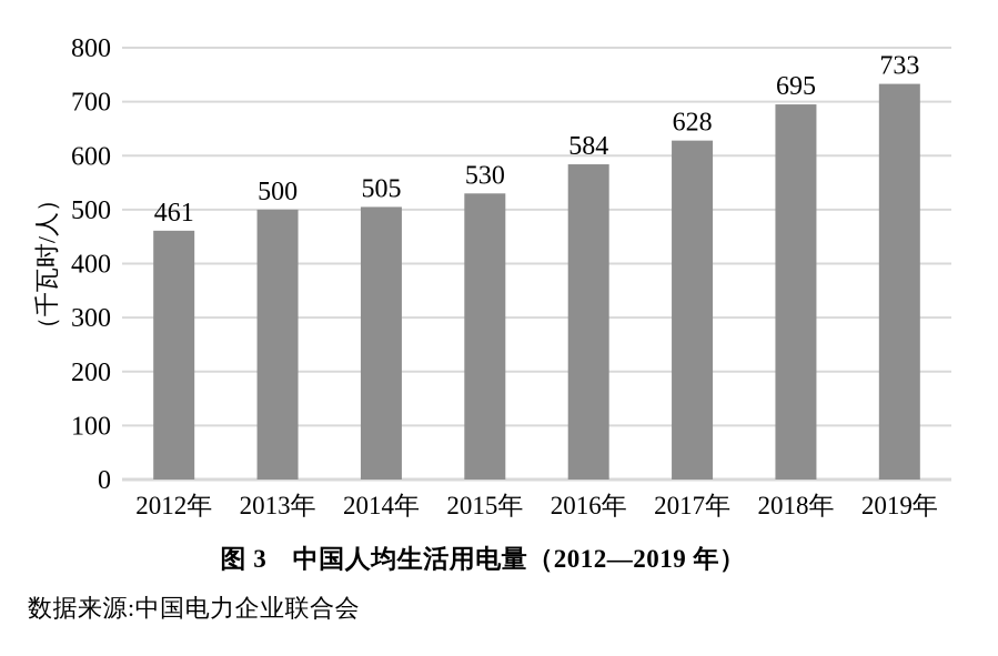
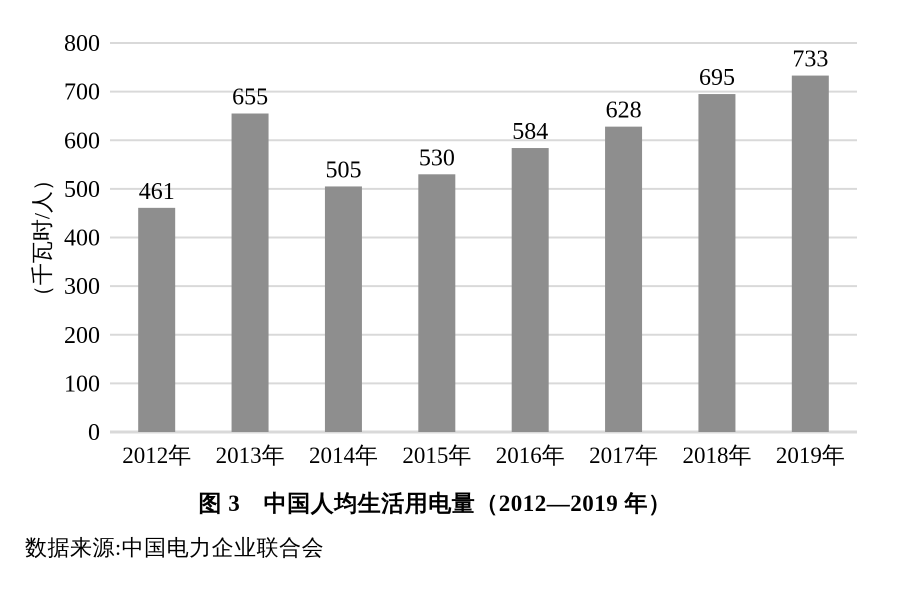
2013年: 500 -> 655
